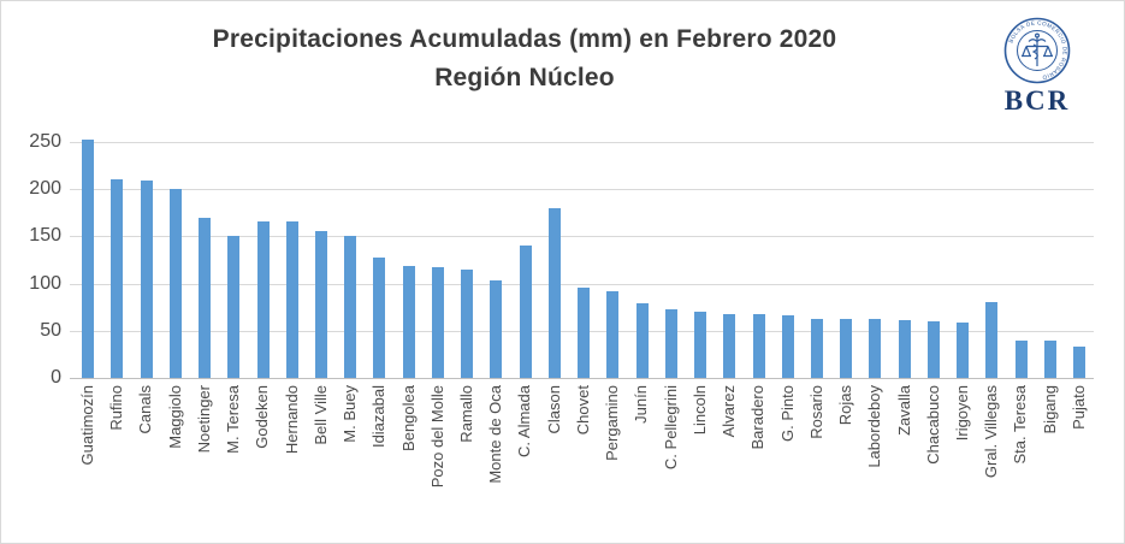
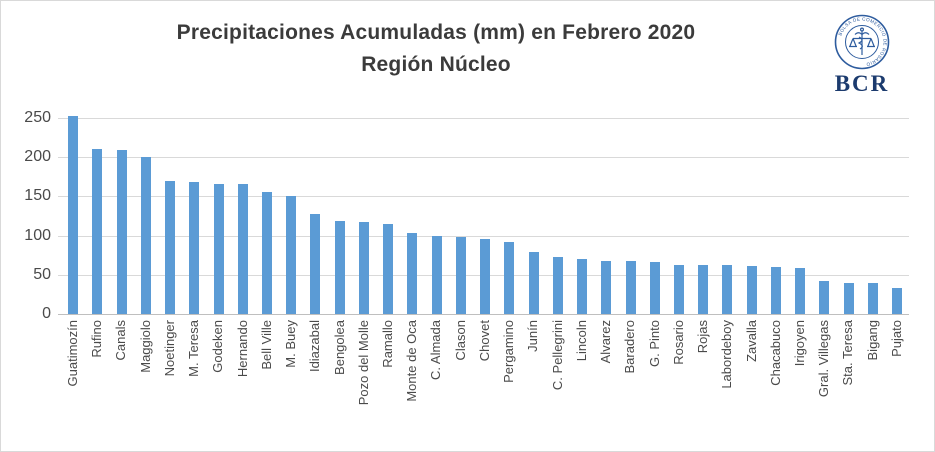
M. Teresa: 150 -> 170
C. Almada: 140 -> 100
Clason: 180 -> 100
Gral. Villegas: 80 -> 40
